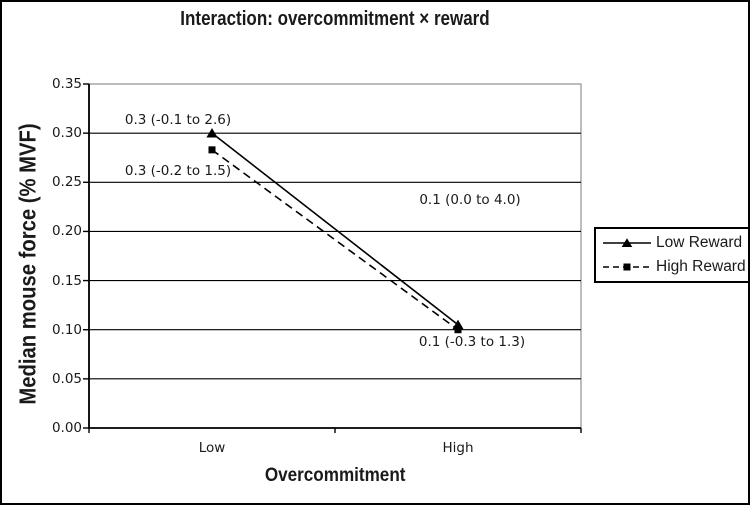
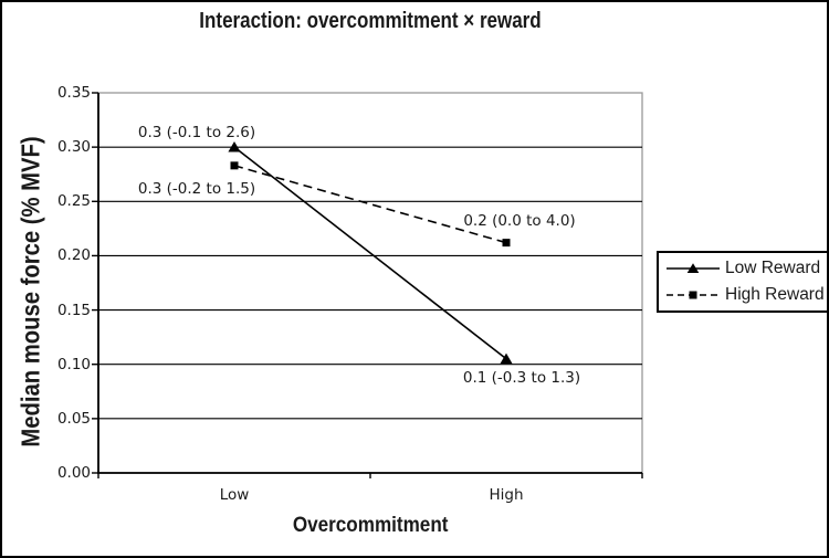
High Reward/High: 0.1 -> 0.2
